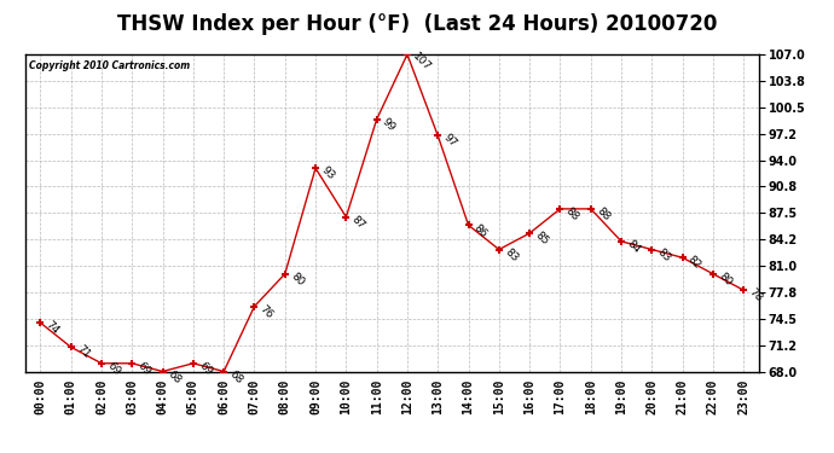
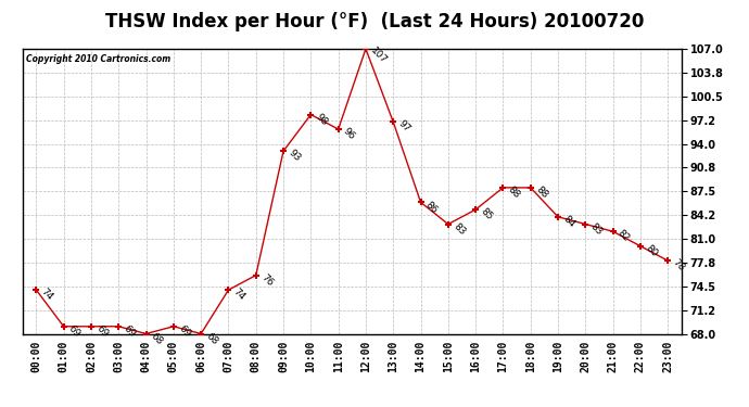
01:00: 71 -> 69
07:00: 76 -> 74
08:00: 80 -> 76
10:00: 87 -> 98
11:00: 99 -> 96
